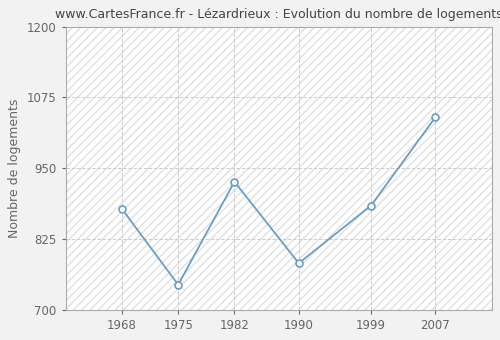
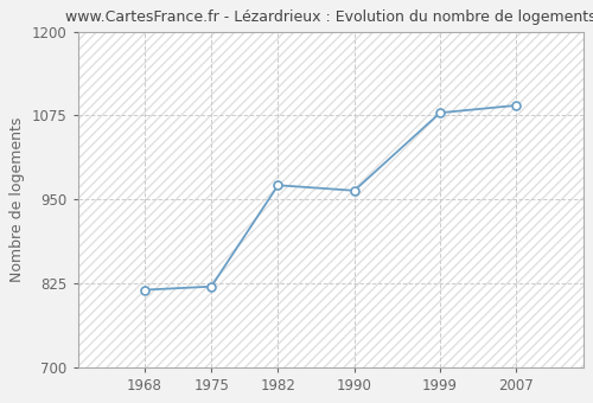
1968: 878 -> 815
1975: 744 -> 820
1982: 926 -> 971
1990: 782 -> 963
1999: 884 -> 1079
2007: 1040 -> 1090
